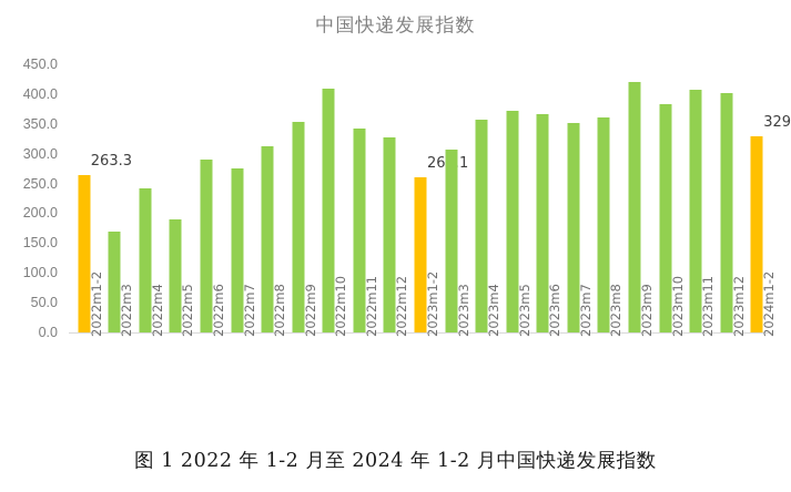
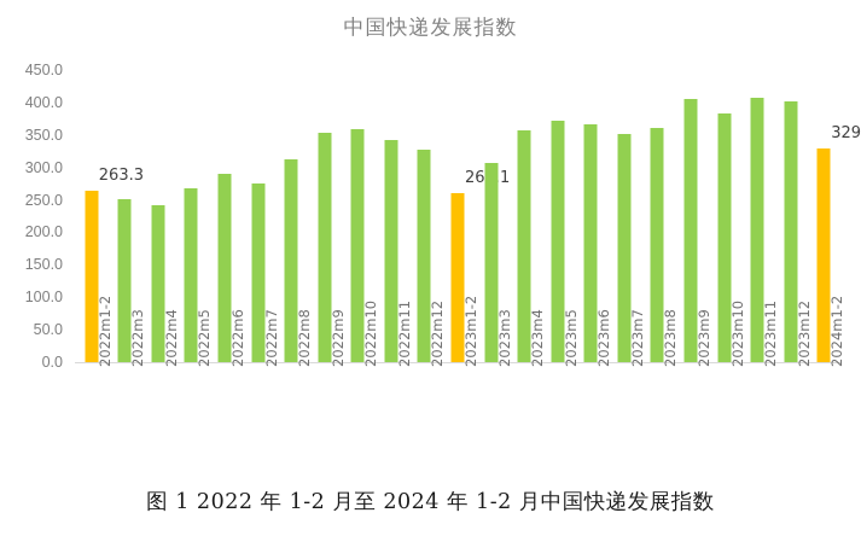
2022m3: 170 -> 250
2022m5: 190 -> 270
2022m10: 410 -> 360
2023m9: 420 -> 410
